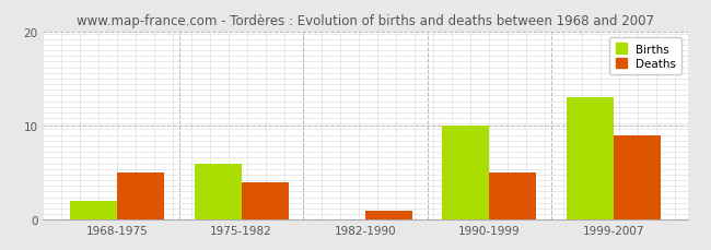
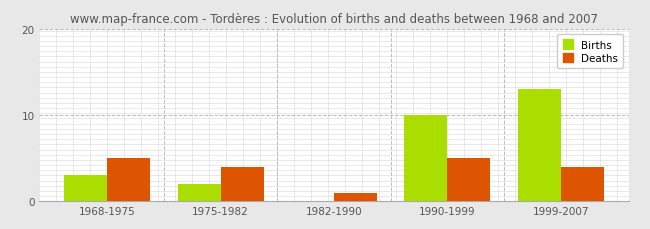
Births/1968-1975: 2 -> 3
Births/1975-1982: 6 -> 2
Deaths/1999-2007: 9 -> 4
